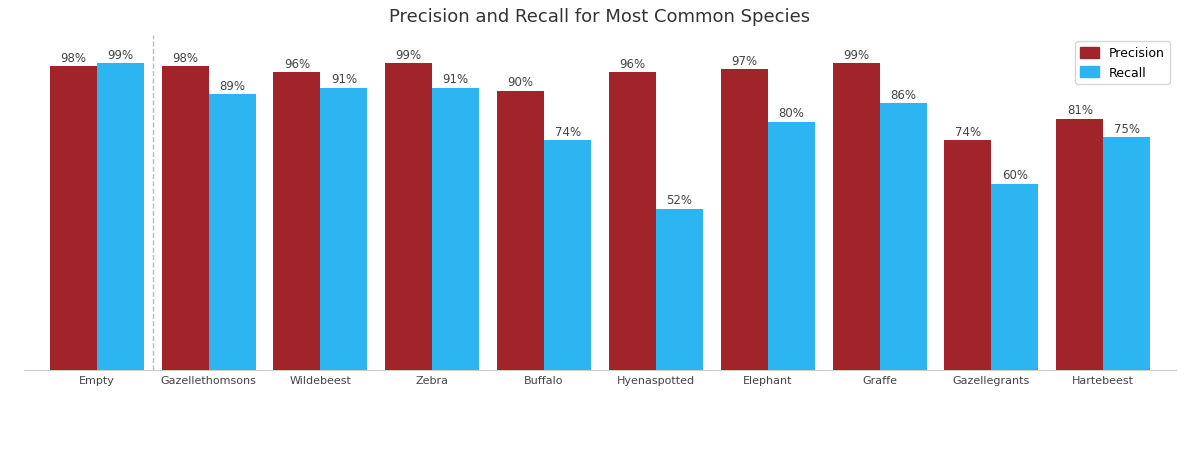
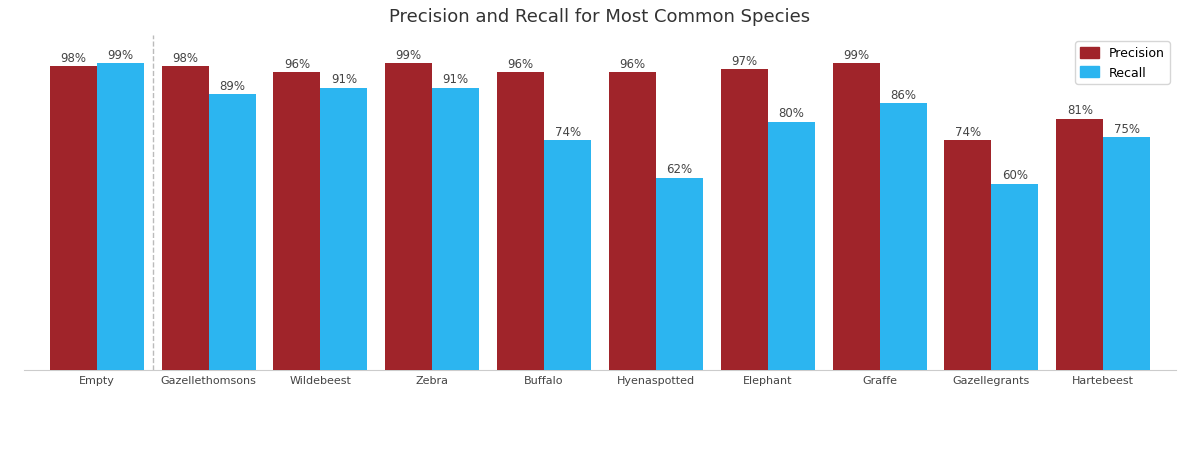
Precision/Buffalo: 90% -> 96%
Recall/Hyenaspotted: 52% -> 62%
